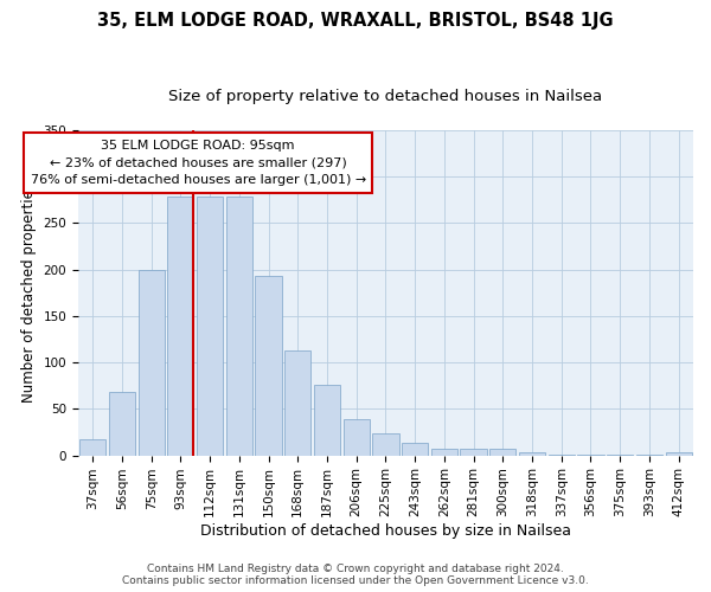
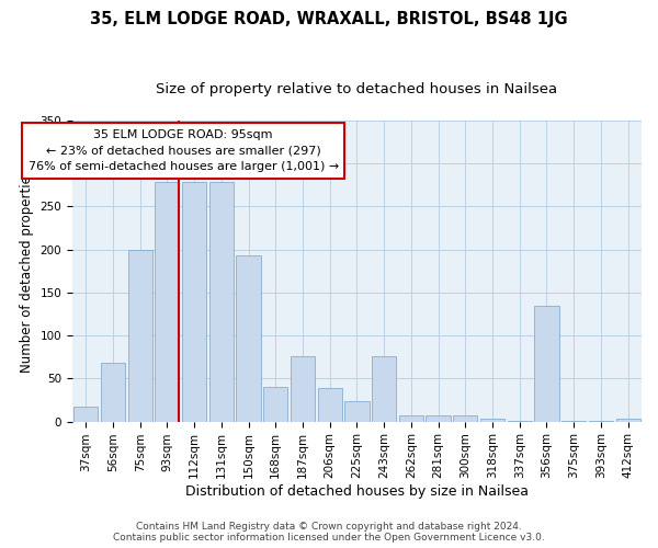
168sqm: 113 -> 40
243sqm: 14 -> 76
356sqm: 1 -> 134
